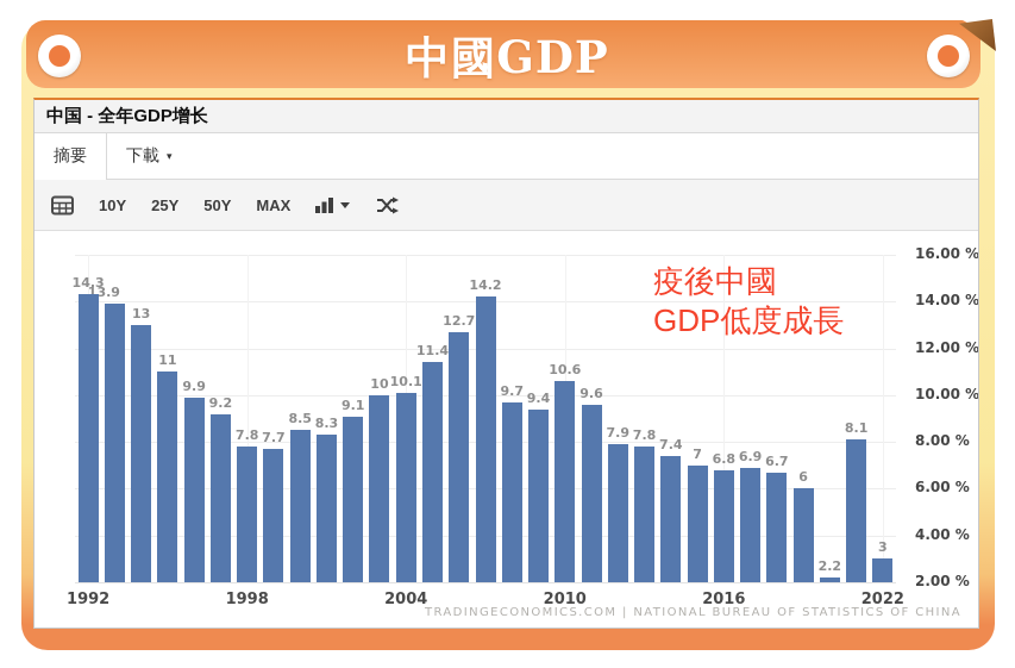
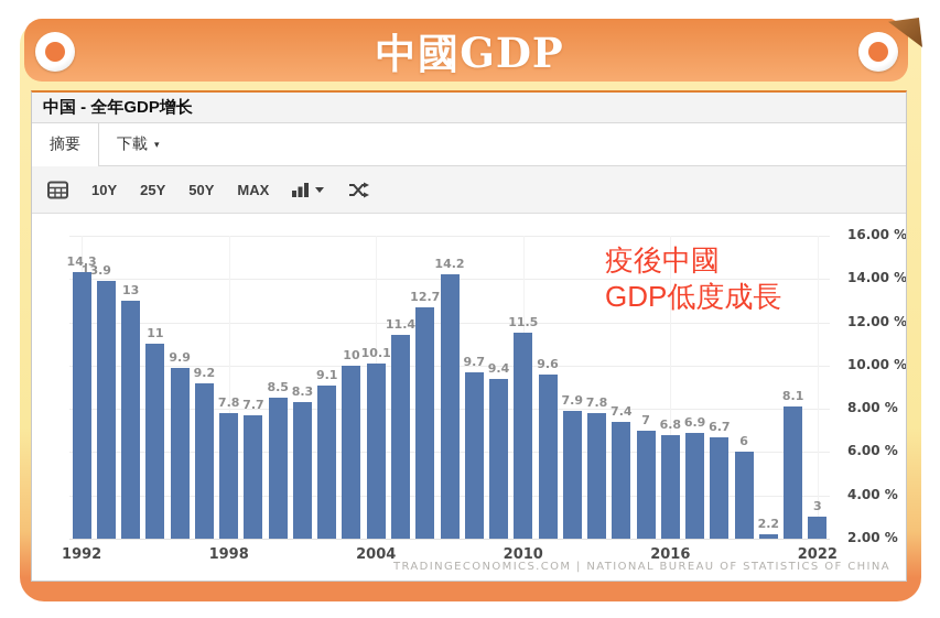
2010: 10.6 -> 11.5
